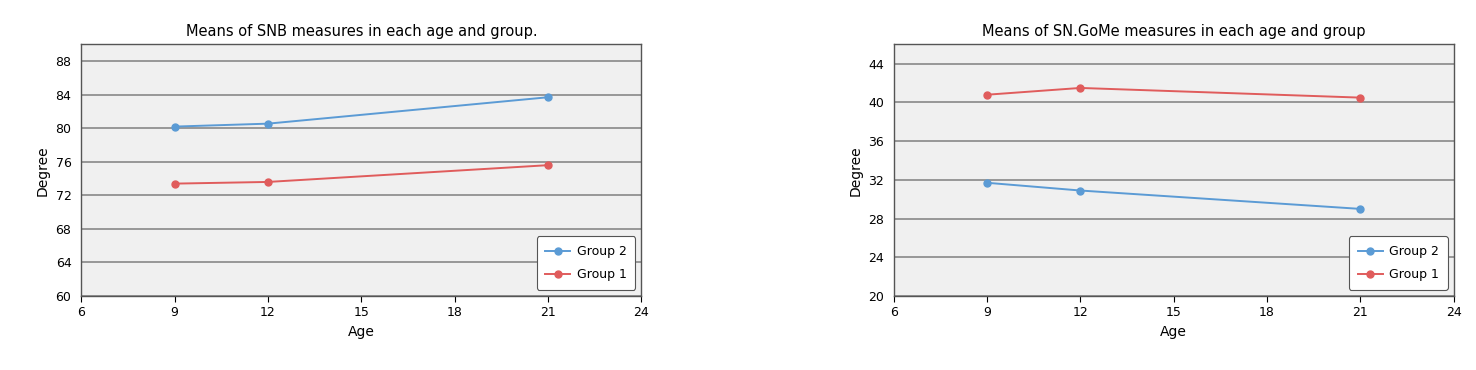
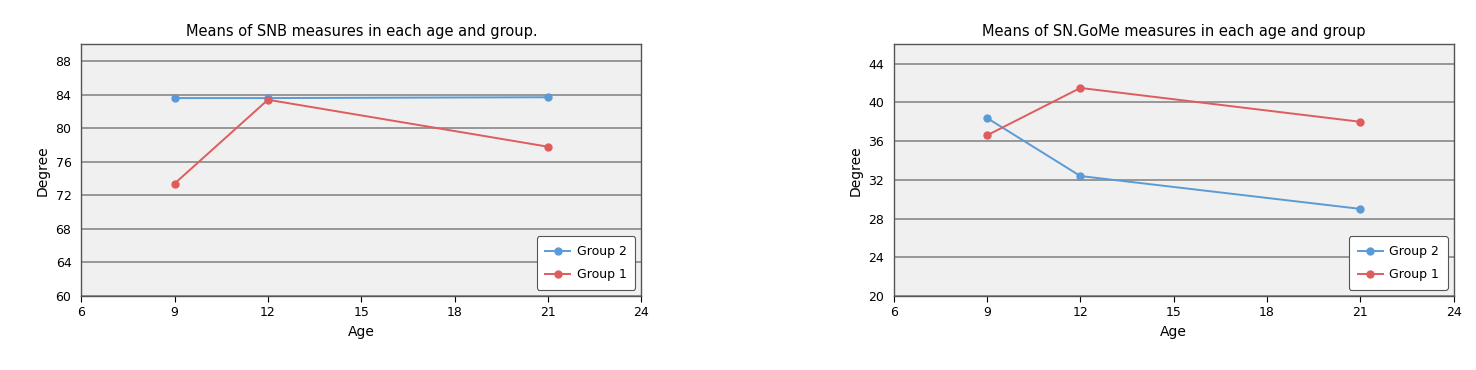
Means of SNB measures in each age and group./Group 2/9: 80.2 -> 83.6
Means of SNB measures in each age and group./Group 2/12: 80.5 -> 83.6
Means of SNB measures in each age and group./Group 1/12: 73.6 -> 83.4
Means of SNB measures in each age and group./Group 1/21: 75.6 -> 77.8
Means of SN.GoMe measures in each age and group/Group 2/9: 31.7 -> 38.4
Means of SN.GoMe measures in each age and group/Group 1/9: 40.8 -> 36.6
Means of SN.GoMe measures in each age and group/Group 2/12: 30.9 -> 32.4
Means of SN.GoMe measures in each age and group/Group 1/21: 40.5 -> 38.0
